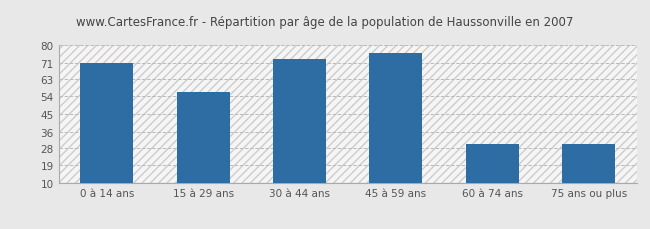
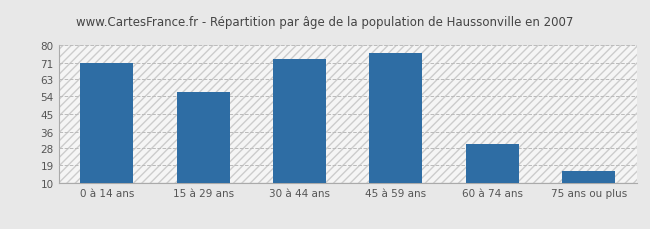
75 ans ou plus: 30 -> 16
